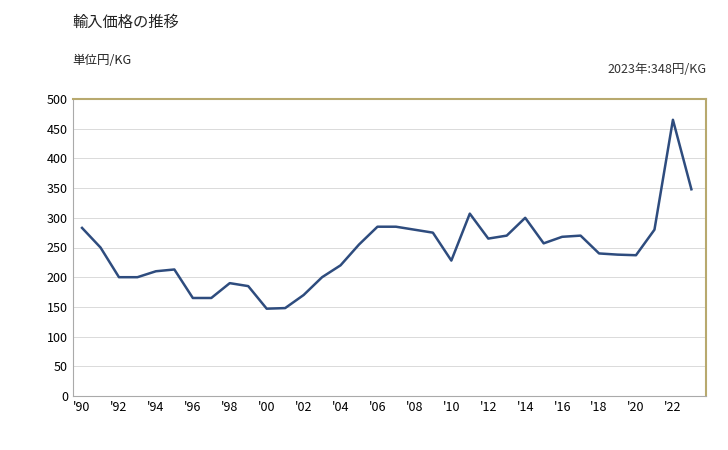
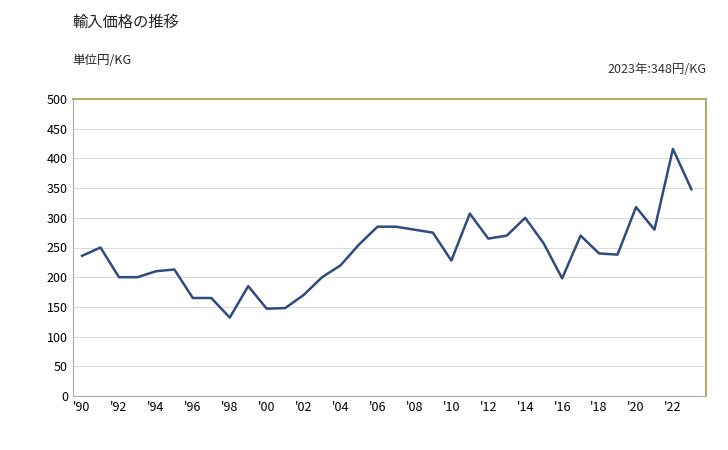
'90: 283 -> 236
'98: 190 -> 132
'16: 268 -> 198
'20: 237 -> 318
'22: 465 -> 416
